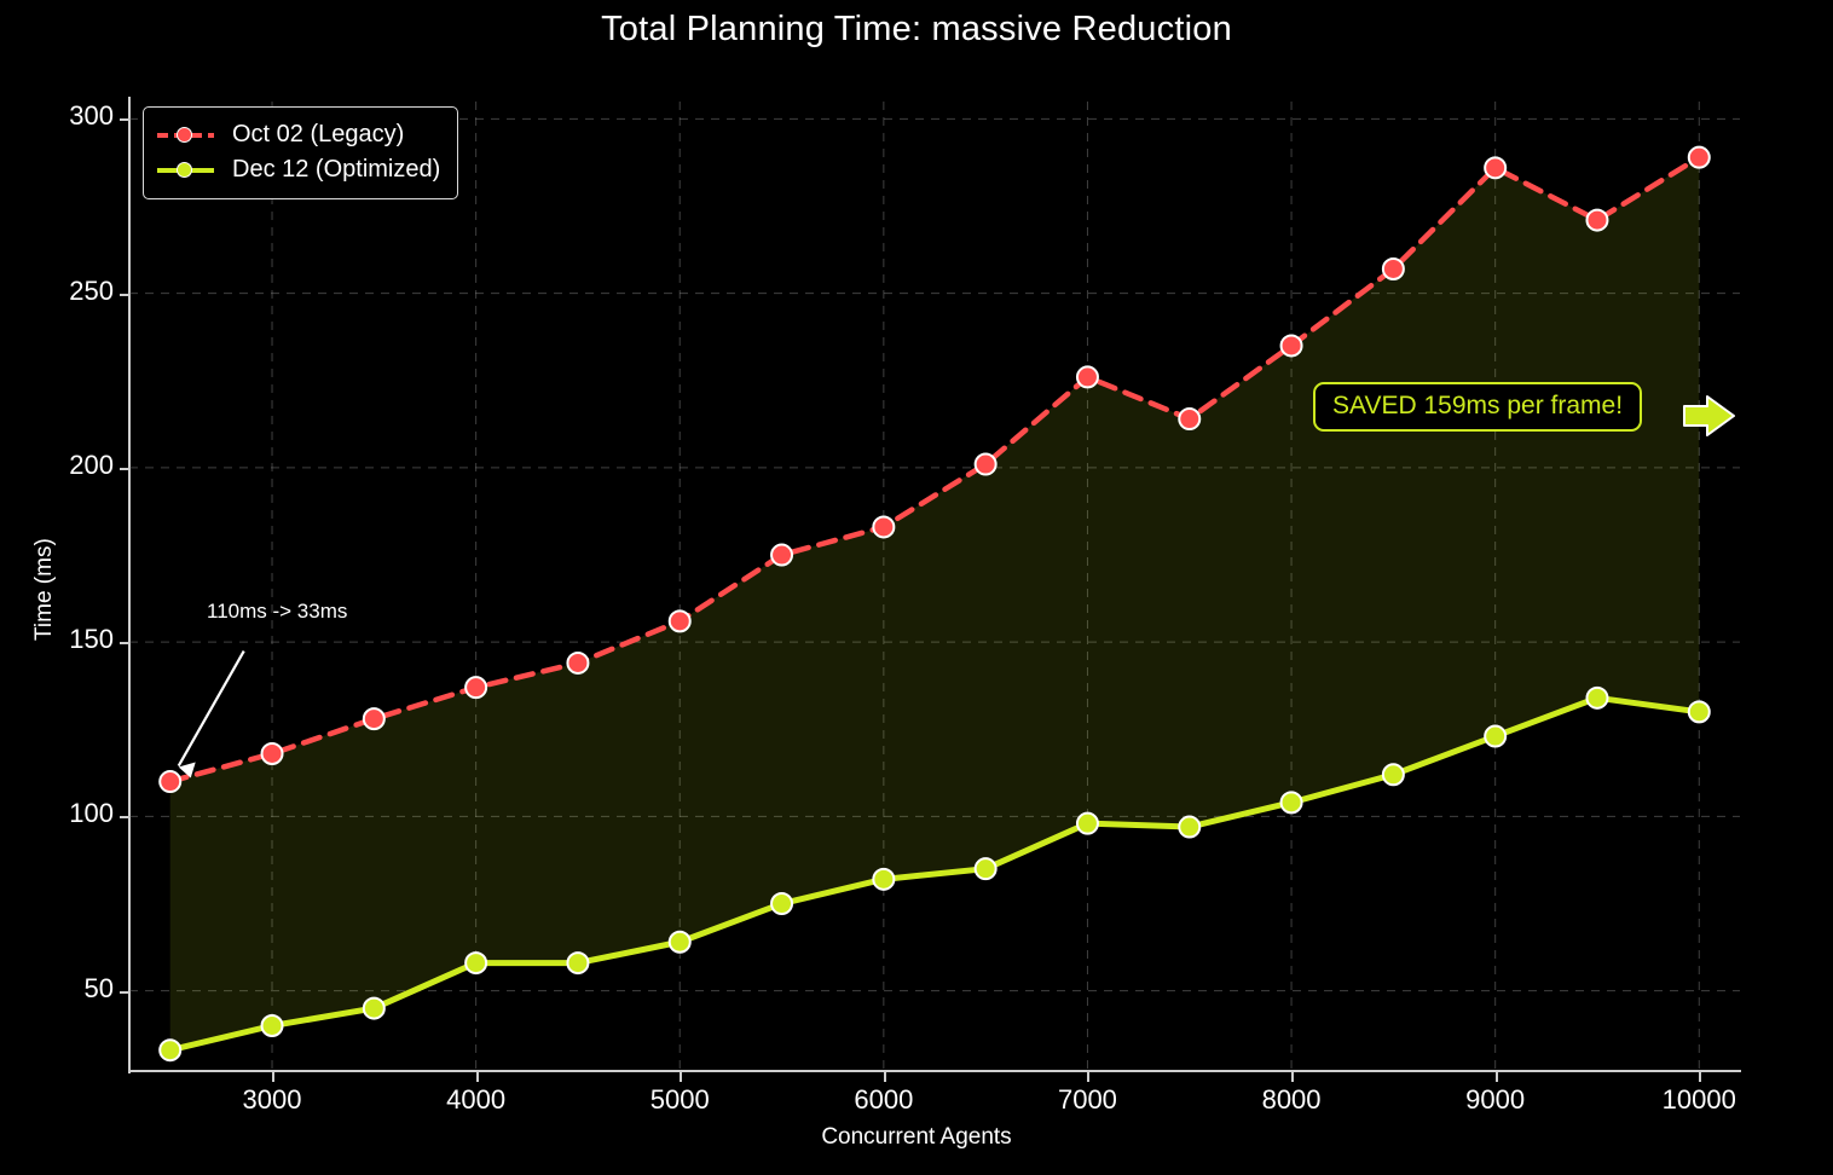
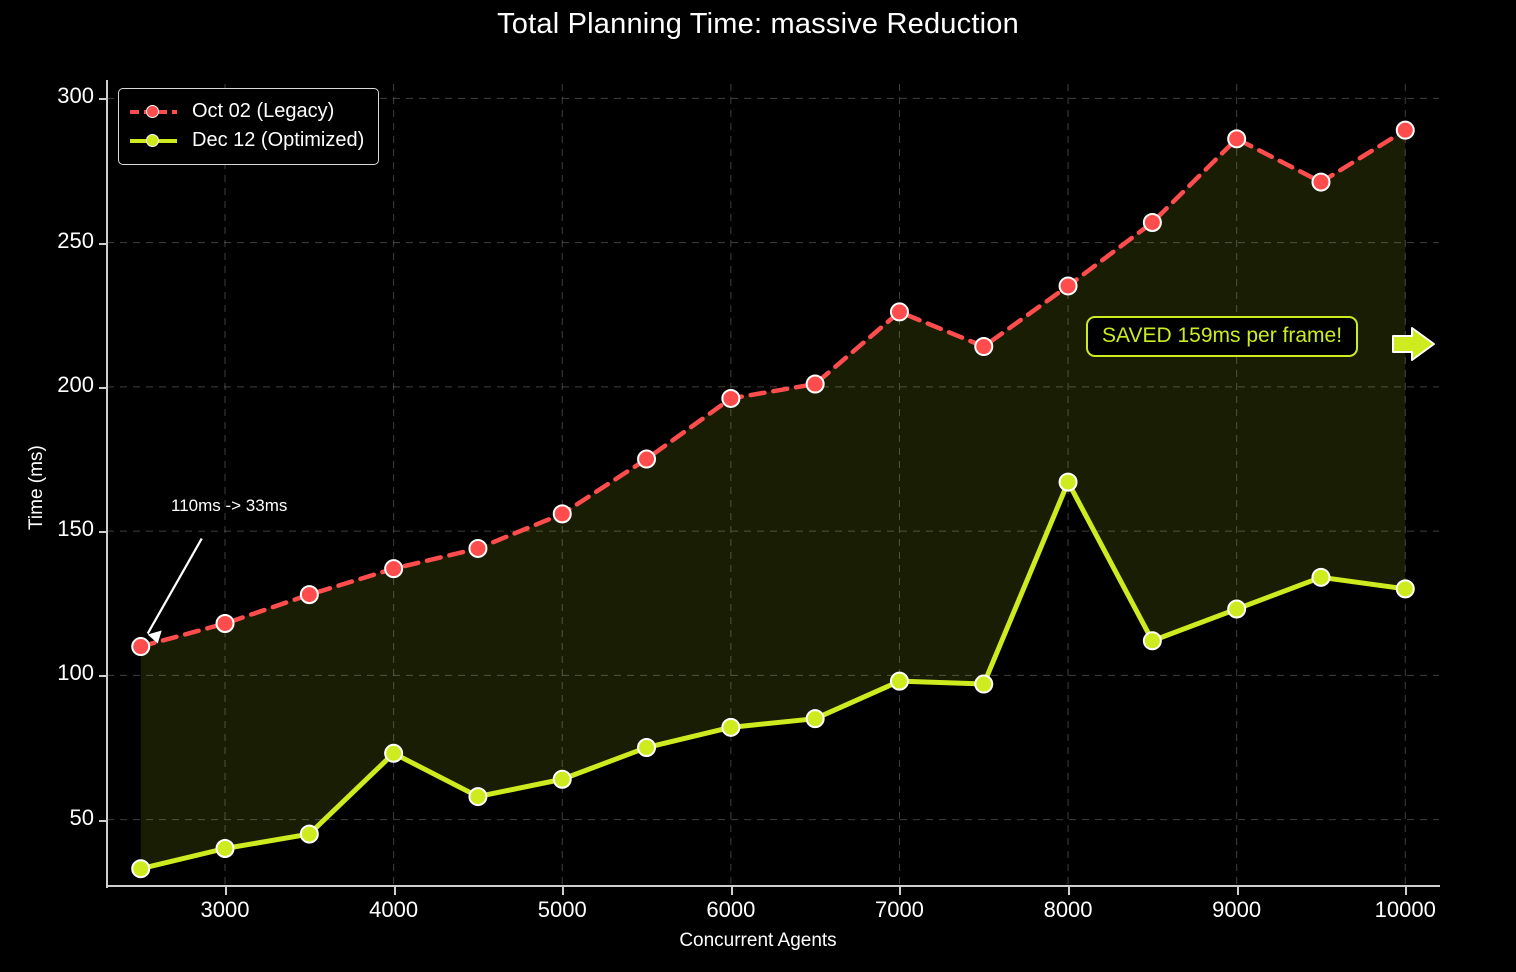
Dec 12 (Optimized)/4000: 58 -> 73
Oct 02 (Legacy)/6000: 183 -> 196
Dec 12 (Optimized)/8000: 104 -> 167
